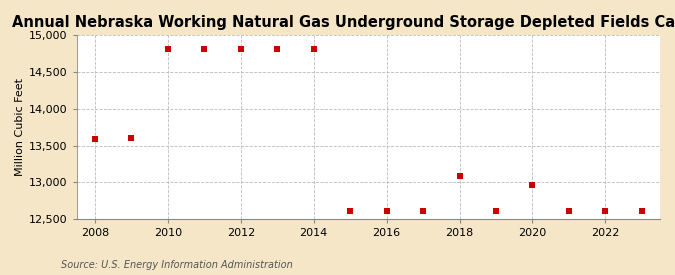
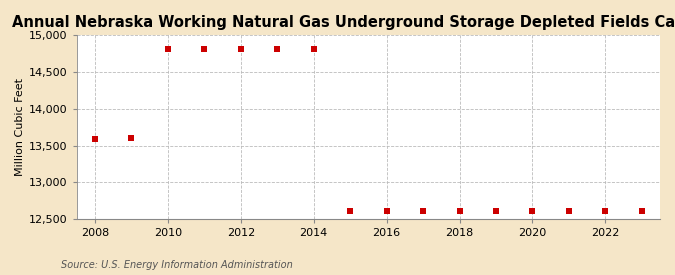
2018: 13,080 -> 12,610
2020: 12,960 -> 12,610
